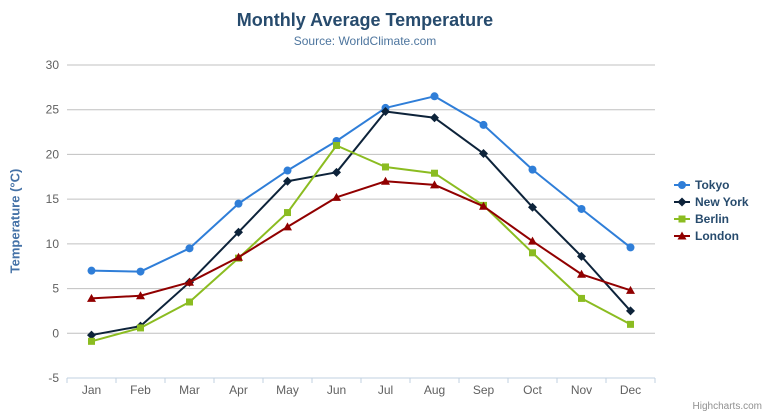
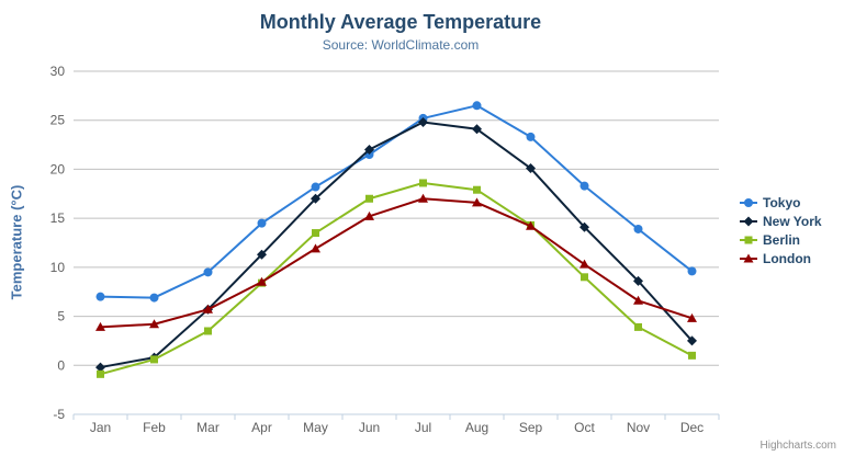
New York/Jun: 18 -> 22
Berlin/Jun: 21 -> 17
